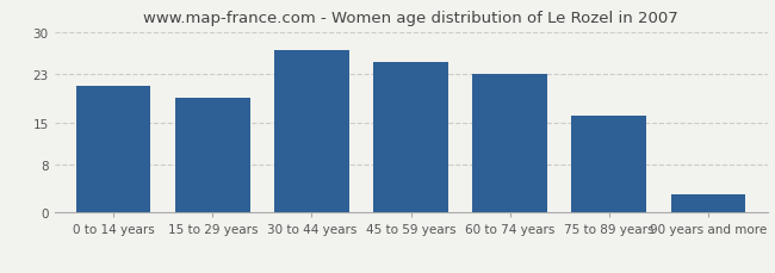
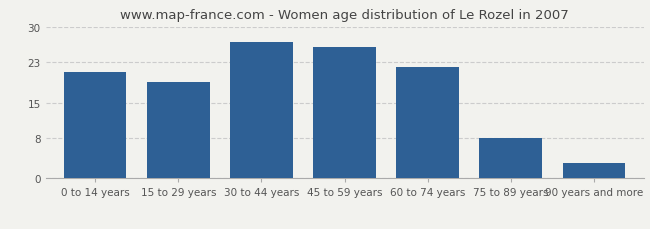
45 to 59 years: 25 -> 26
60 to 74 years: 23 -> 22
75 to 89 years: 16 -> 8
